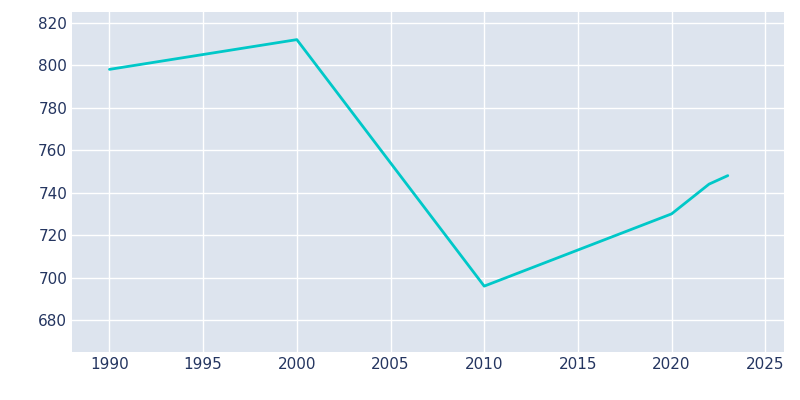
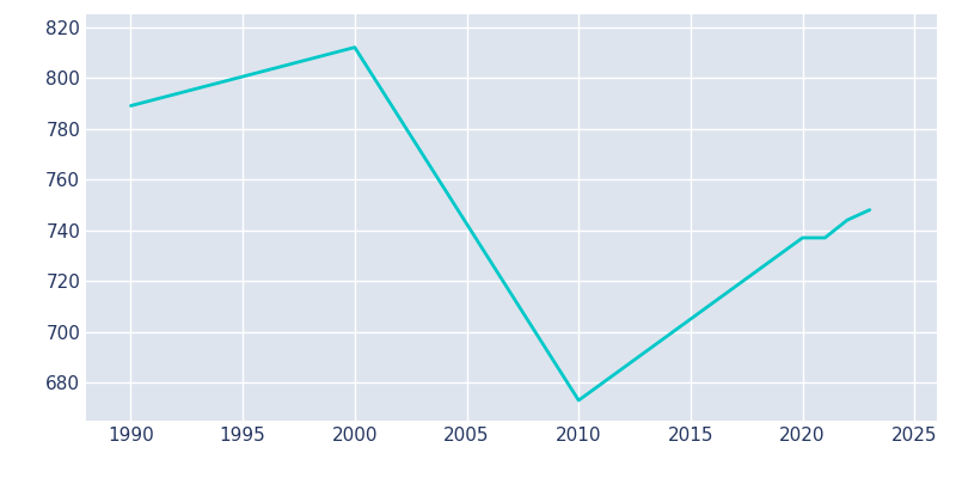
1990: 798 -> 789
2010: 696 -> 673
2020: 730 -> 737
